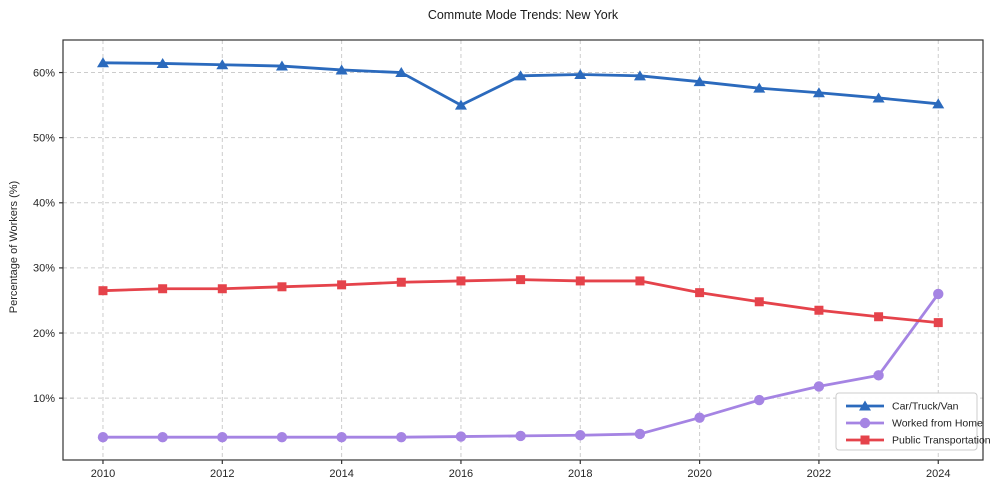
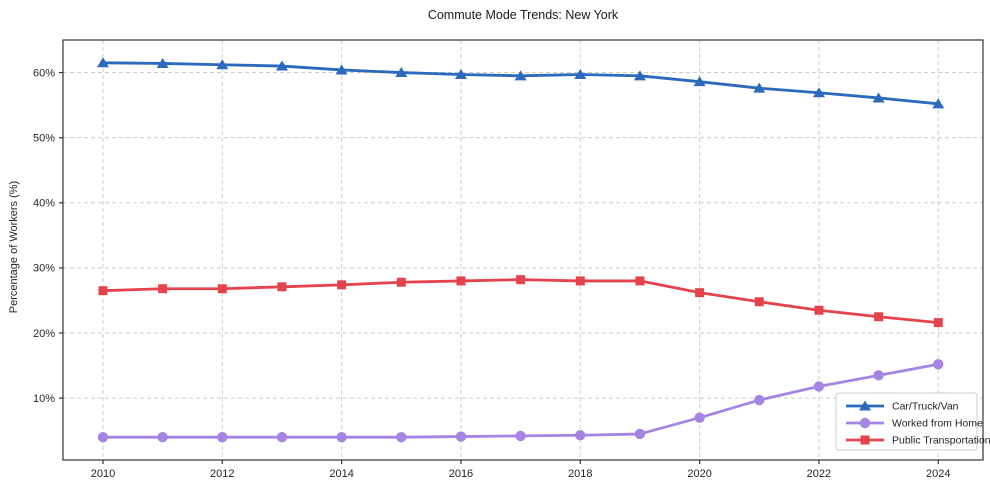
Car/Truck/Van/2016: 55% -> 60%
Worked from Home/2024: 26% -> 15%
